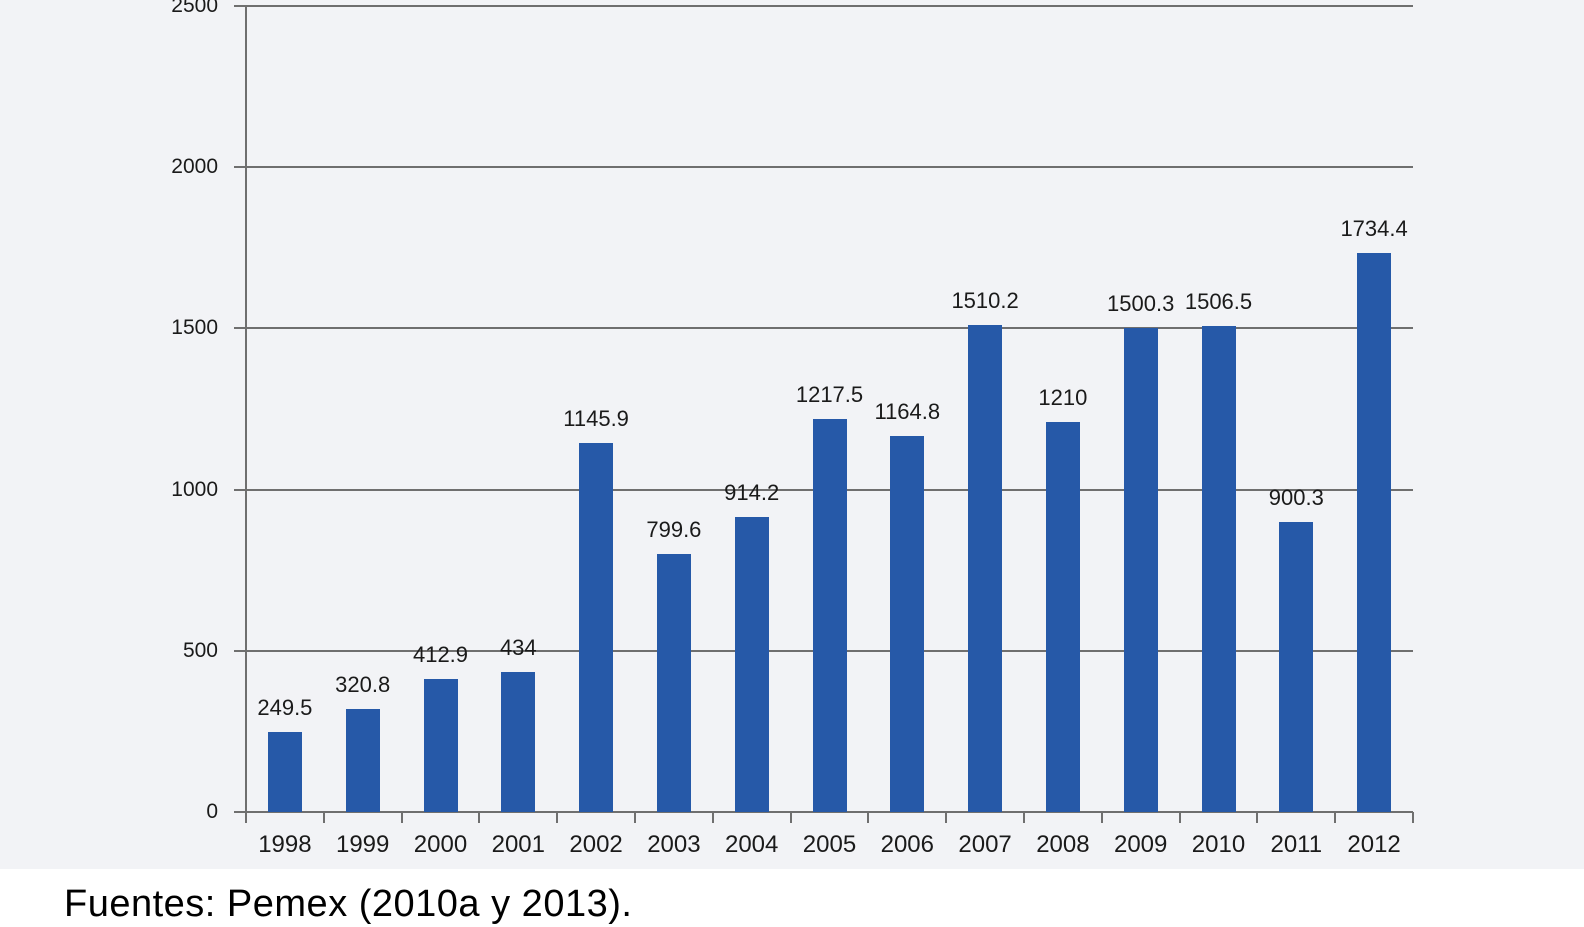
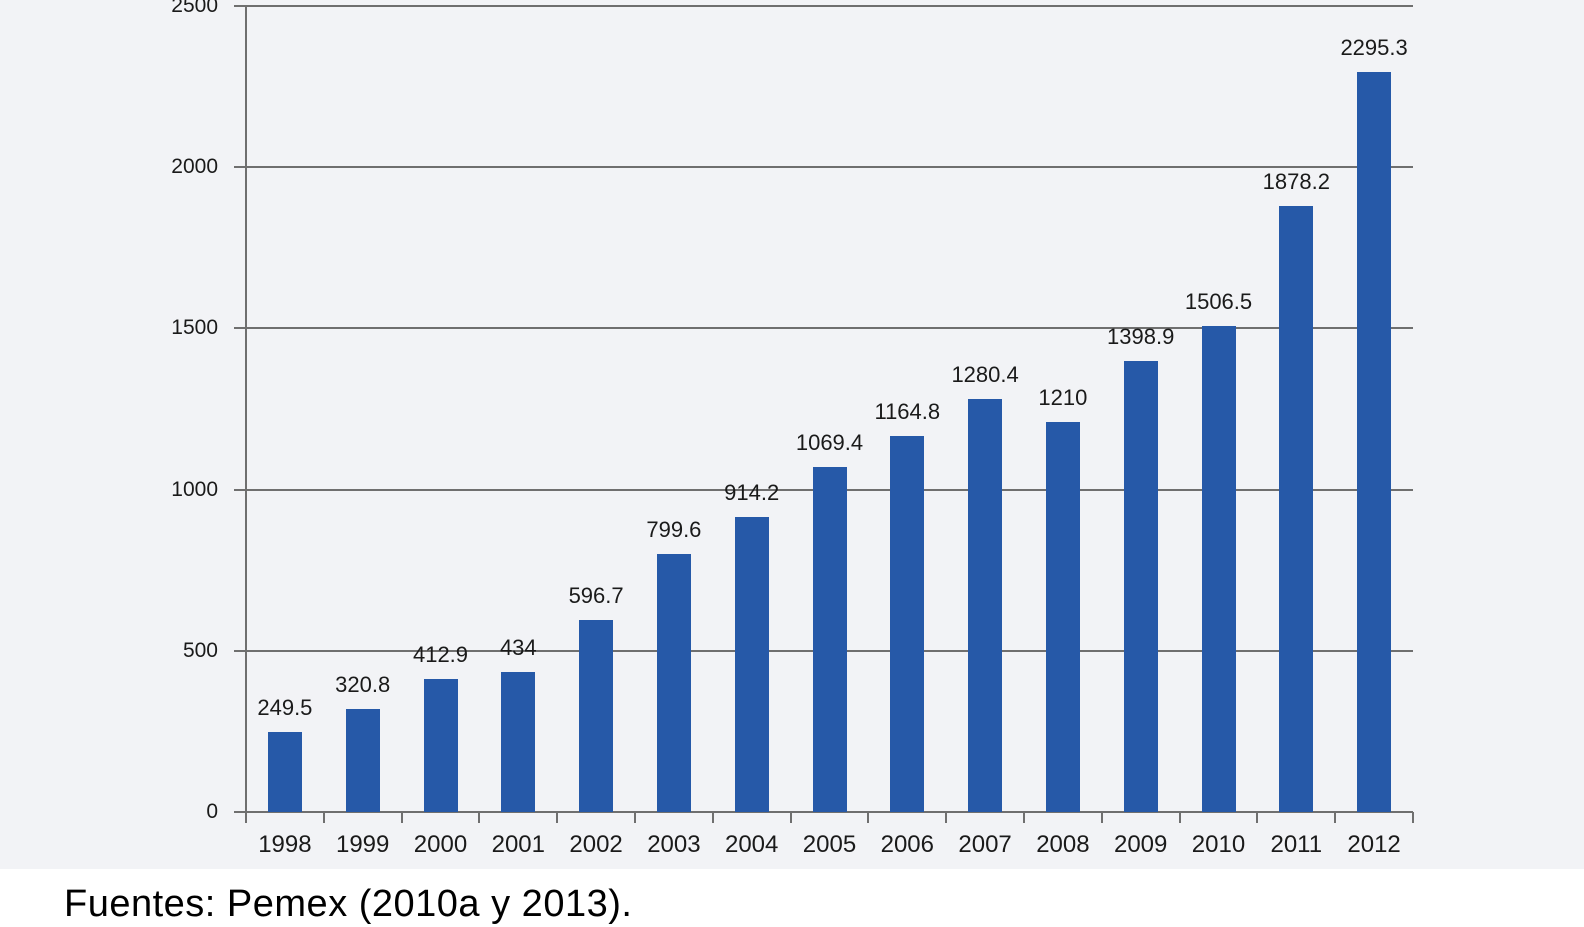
2002: 1145.9 -> 596.7
2005: 1217.5 -> 1069.4
2007: 1510.2 -> 1280.4
2009: 1500.3 -> 1398.9
2011: 900.3 -> 1878.2
2012: 1734.4 -> 2295.3
